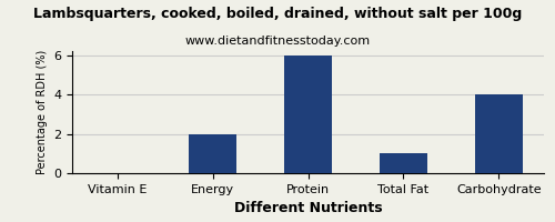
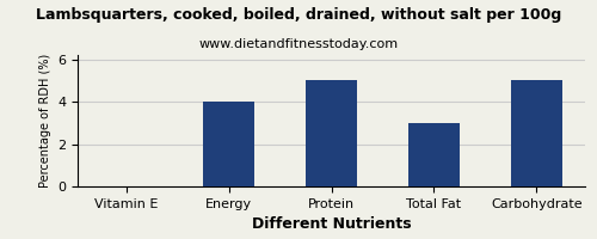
Energy: 2 -> 4
Protein: 6 -> 5
Total Fat: 1 -> 3
Carbohydrate: 4 -> 5
